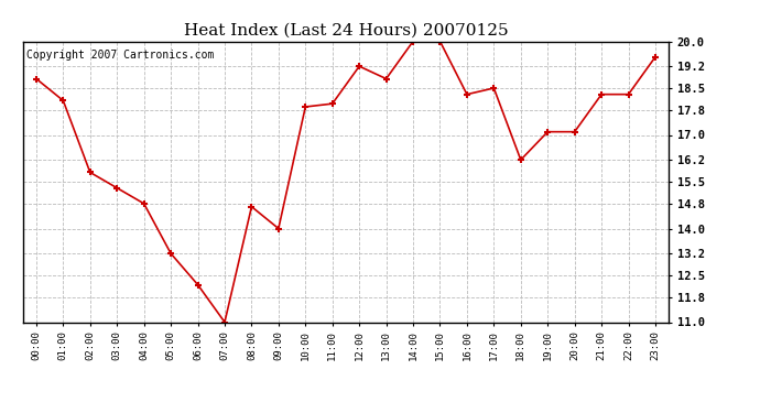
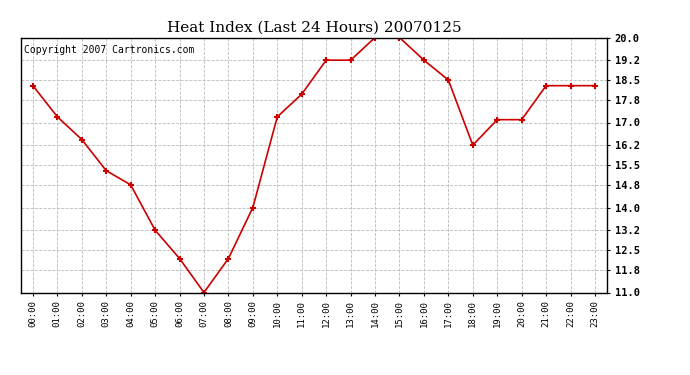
00:00: 18.8 -> 18.3
01:00: 18.1 -> 17.2
02:00: 15.8 -> 16.4
08:00: 14.7 -> 12.2
10:00: 17.9 -> 17.2
13:00: 18.8 -> 19.2
16:00: 18.3 -> 19.2
23:00: 19.5 -> 18.3
